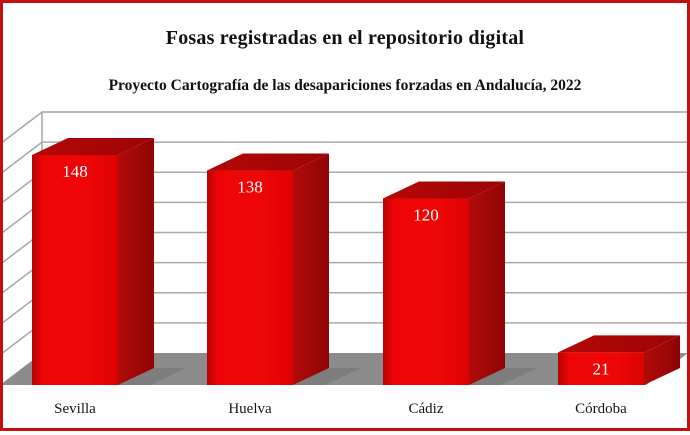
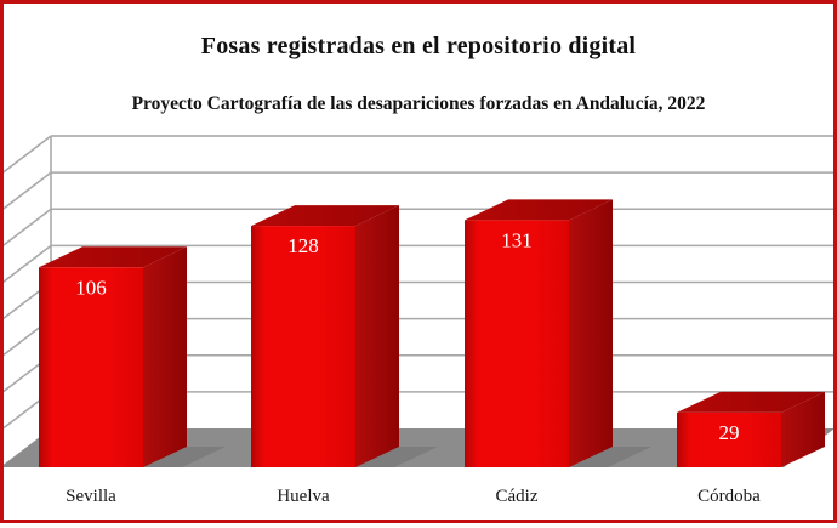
Sevilla: 148 -> 106
Huelva: 138 -> 128
Cádiz: 120 -> 131
Córdoba: 21 -> 29
